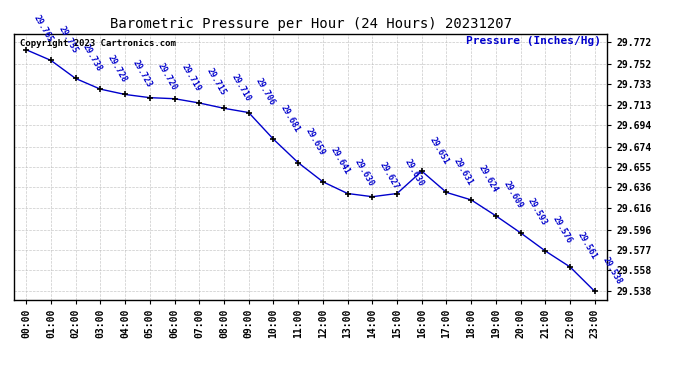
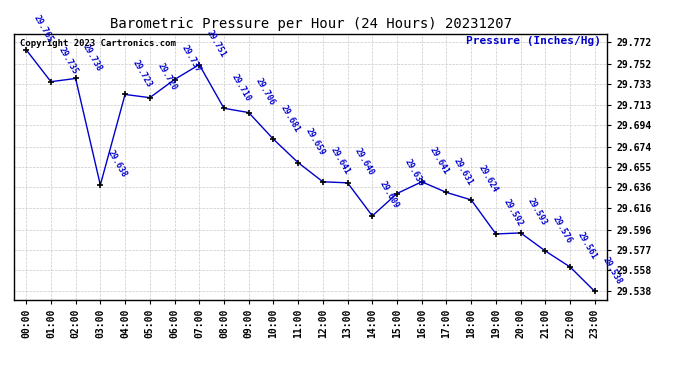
01:00: 29.755 -> 29.735
03:00: 29.728 -> 29.638
06:00: 29.719 -> 29.737
07:00: 29.715 -> 29.751
13:00: 29.630 -> 29.640
14:00: 29.627 -> 29.609
16:00: 29.651 -> 29.641
19:00: 29.609 -> 29.592
